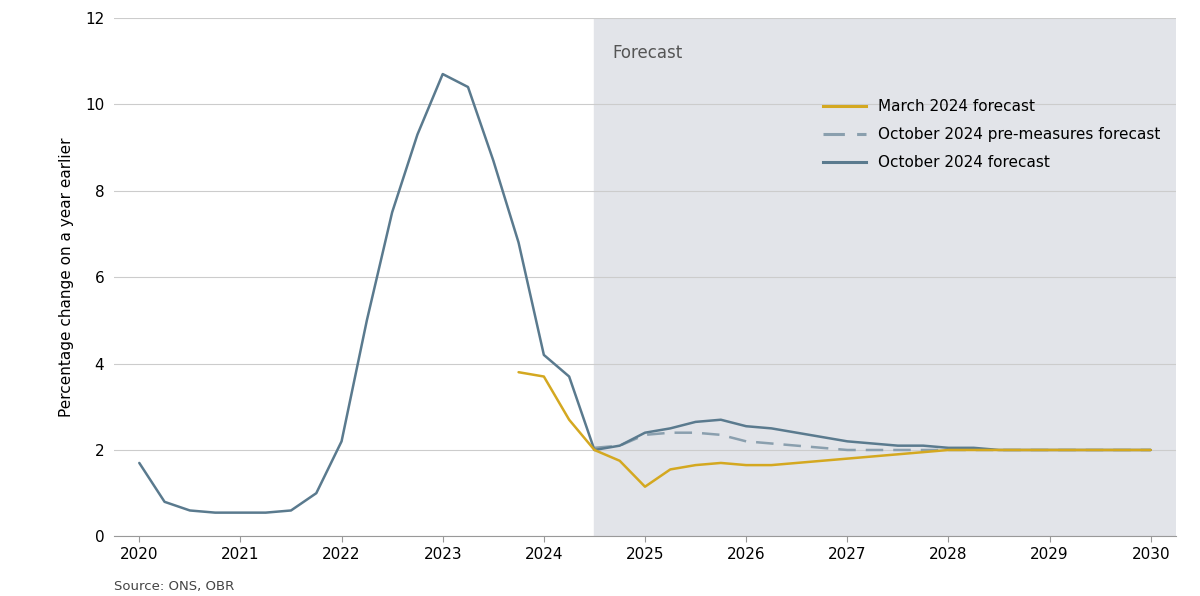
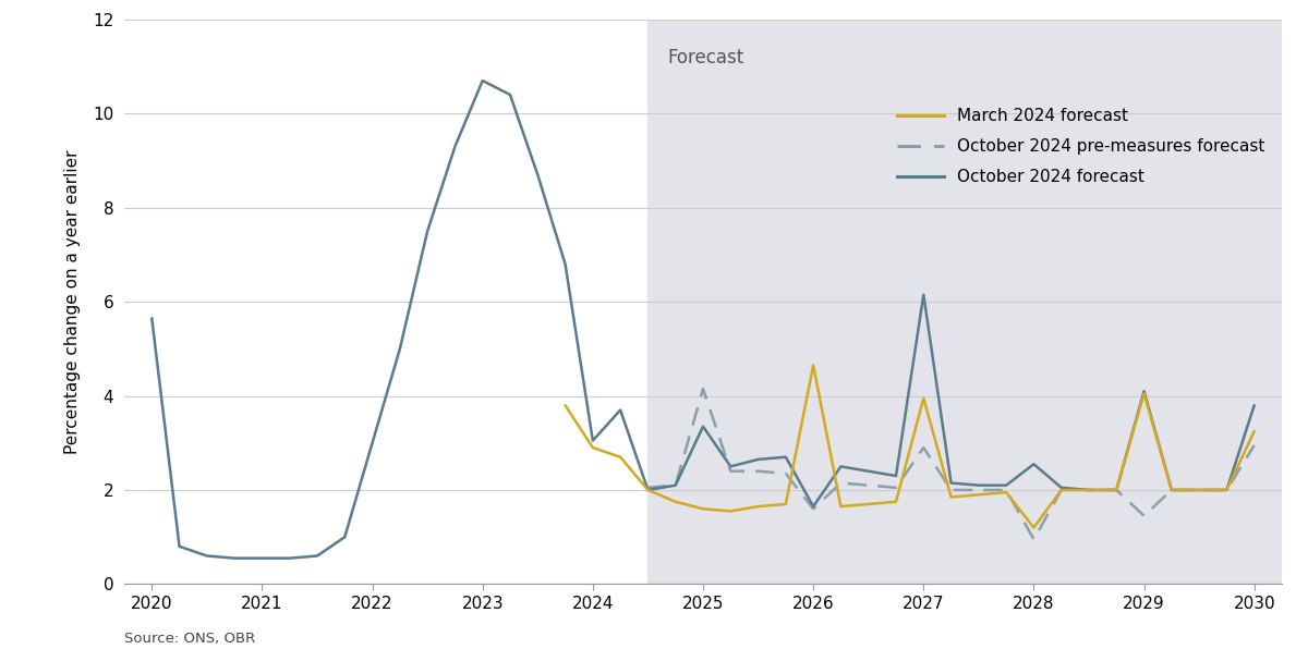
October 2024 forecast/2020: 1.70 -> 5.65
October 2024 forecast/2022: 2.20 -> 3.00
October 2024 forecast/2024: 4.20 -> 3.05
March 2024 forecast/2024: 3.70 -> 2.90
October 2024 forecast/2025: 2.40 -> 3.35
October 2024 pre-measures forecast/2025: 2.35 -> 4.15
March 2024 forecast/2025: 1.15 -> 1.60
October 2024 forecast/2026: 2.55 -> 1.65
October 2024 pre-measures forecast/2026: 2.20 -> 1.60
March 2024 forecast/2026: 1.65 -> 4.65
October 2024 forecast/2027: 2.20 -> 6.15
October 2024 pre-measures forecast/2027: 2.00 -> 2.90
March 2024 forecast/2027: 1.80 -> 3.95
October 2024 forecast/2028: 2.05 -> 2.55
October 2024 pre-measures forecast/2028: 2.00 -> 0.95
March 2024 forecast/2028: 2.00 -> 1.20
October 2024 forecast/2029: 2.00 -> 4.10
October 2024 pre-measures forecast/2029: 2.00 -> 1.45
March 2024 forecast/2029: 2.00 -> 4.05
October 2024 forecast/2030: 2.00 -> 3.80
October 2024 pre-measures forecast/2030: 2.00 -> 2.95
March 2024 forecast/2030: 2.00 -> 3.25
